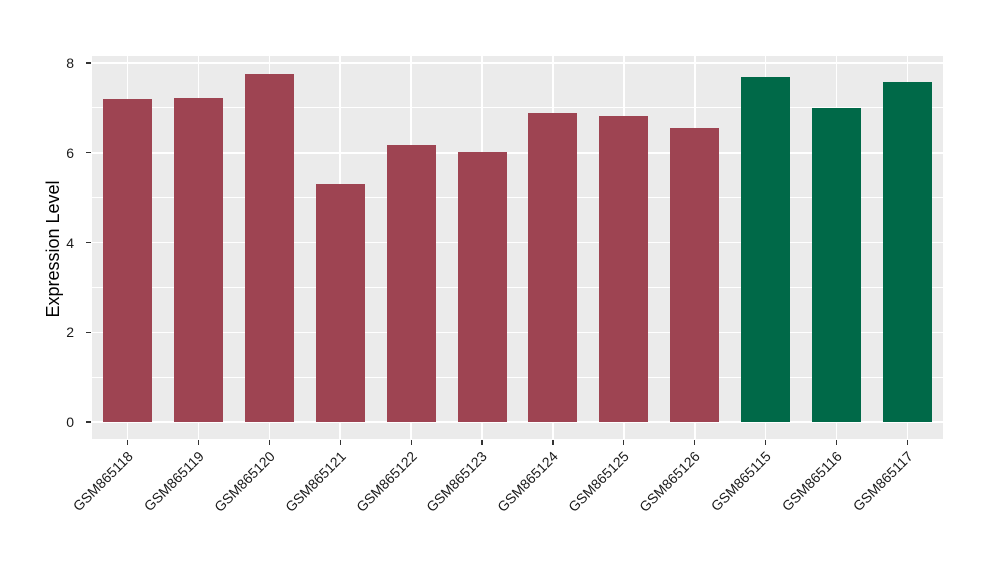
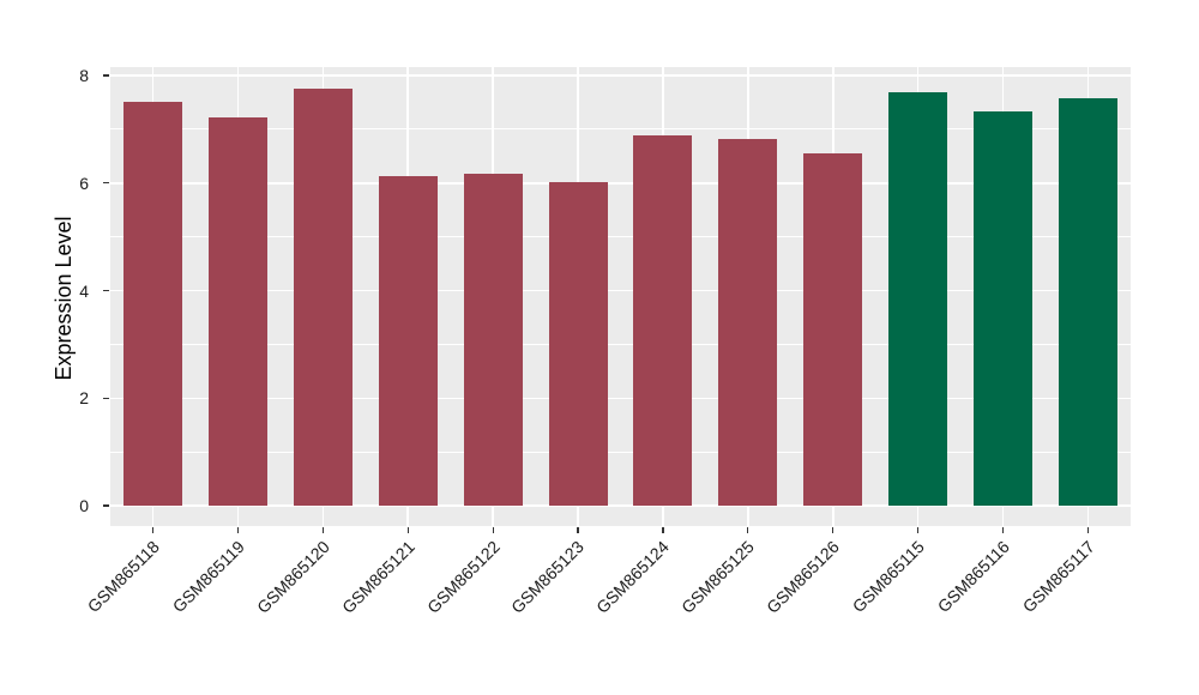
GSM865118: 7.2 -> 7.5
GSM865121: 5.3 -> 6.1
GSM865116: 7.0 -> 7.3
